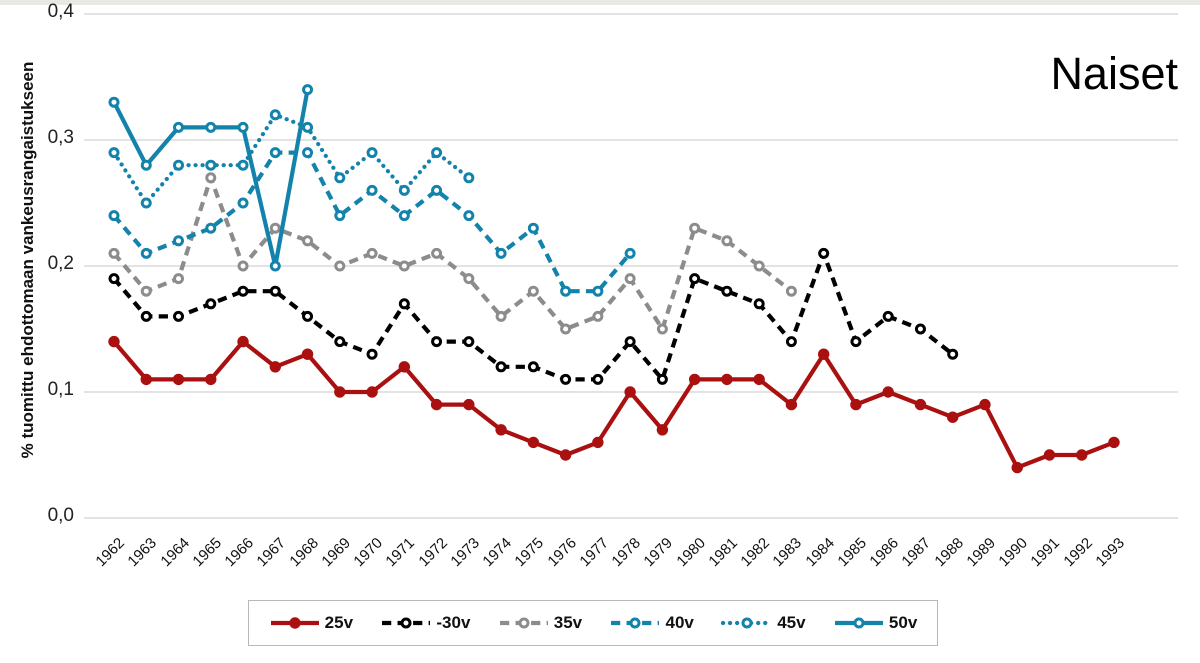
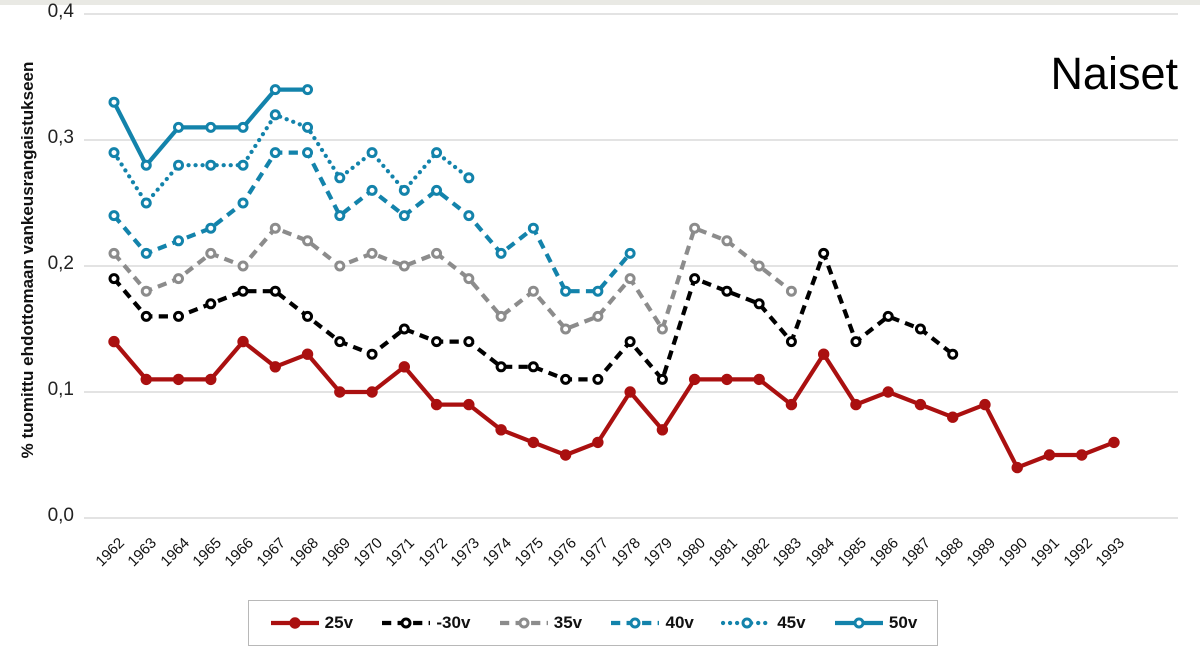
35v/1965: 0,27 -> 0,21
50v/1967: 0,20 -> 0,34
-30v/1971: 0,17 -> 0,15
